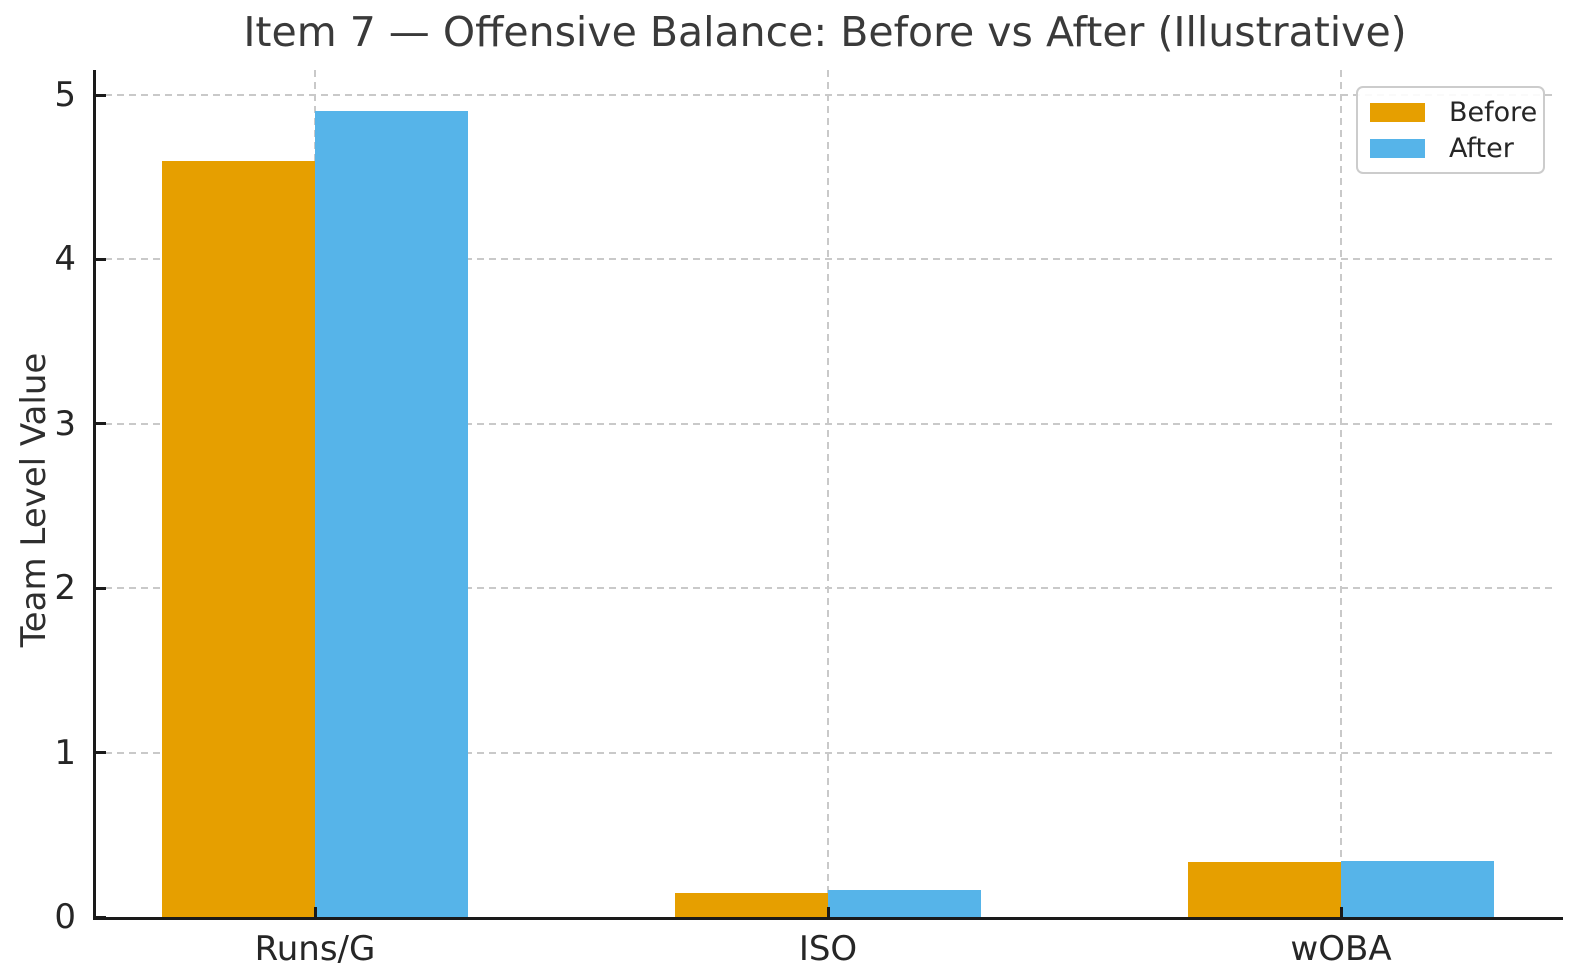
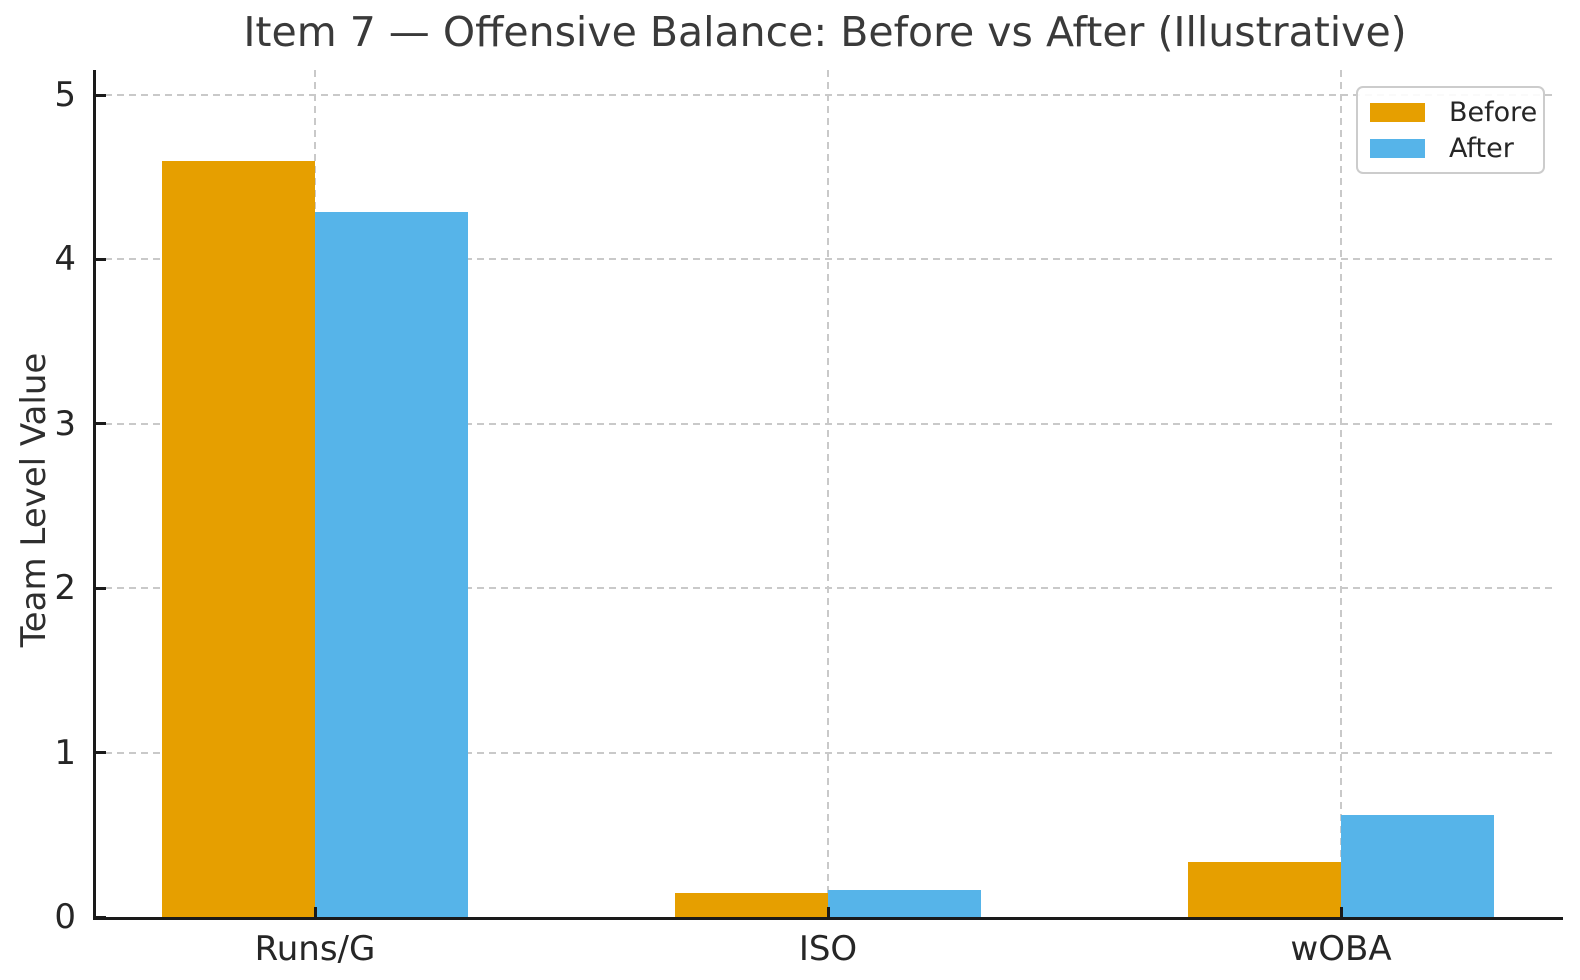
After/Runs/G: 4.90 -> 4.29
After/wOBA: 0.34 -> 0.62
